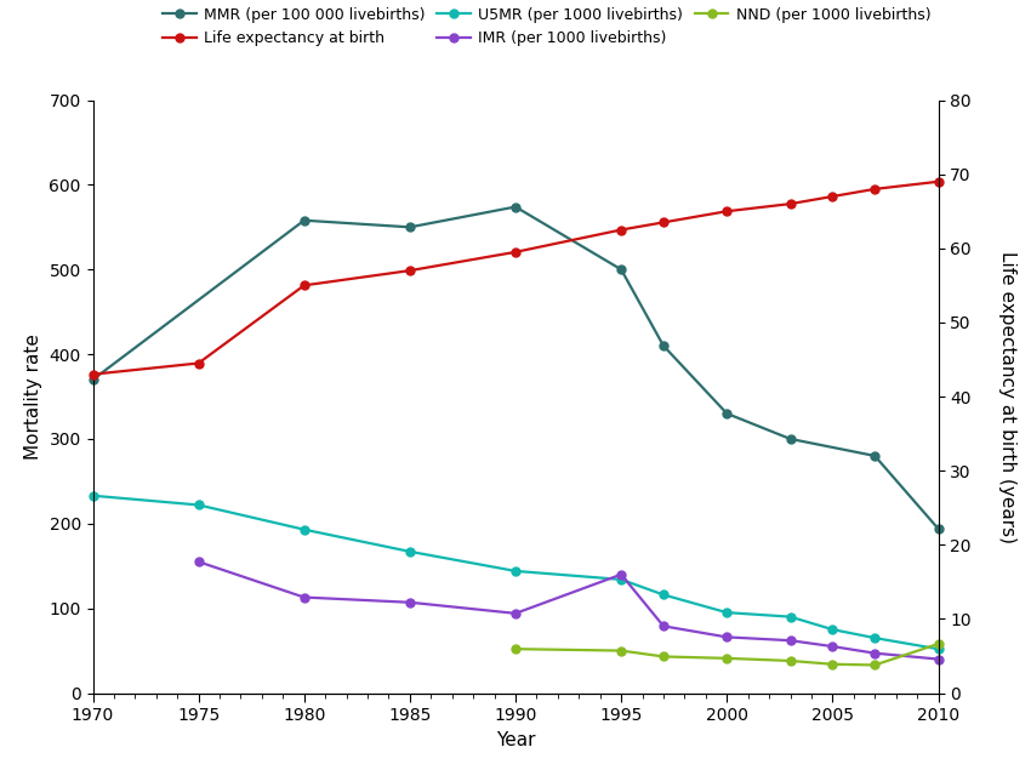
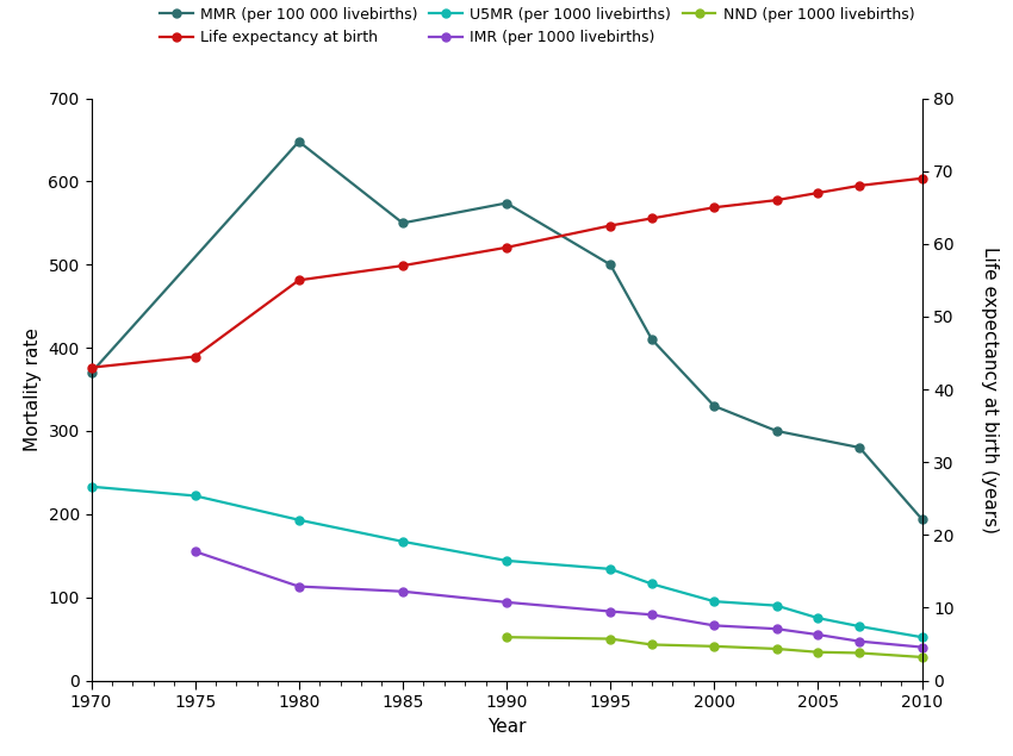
MMR (per 100 000 livebirths)/1980: 558 -> 648
IMR (per 1000 livebirths)/1995: 140 -> 83
NND (per 1000 livebirths)/2010: 58 -> 28
